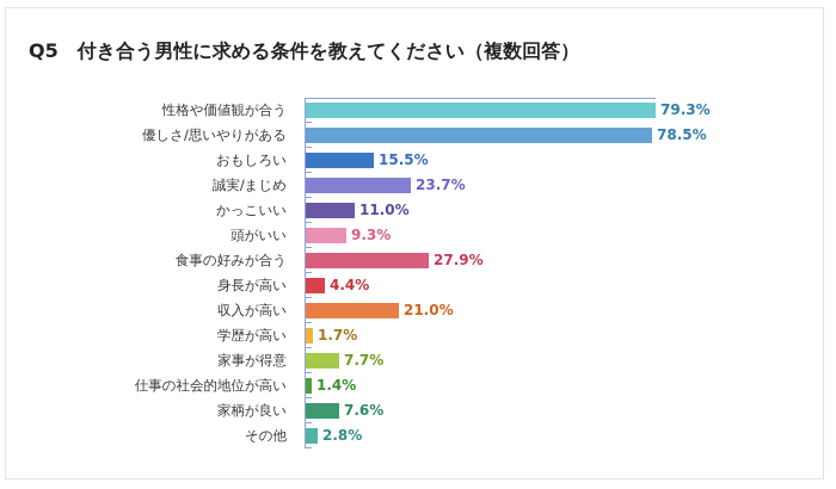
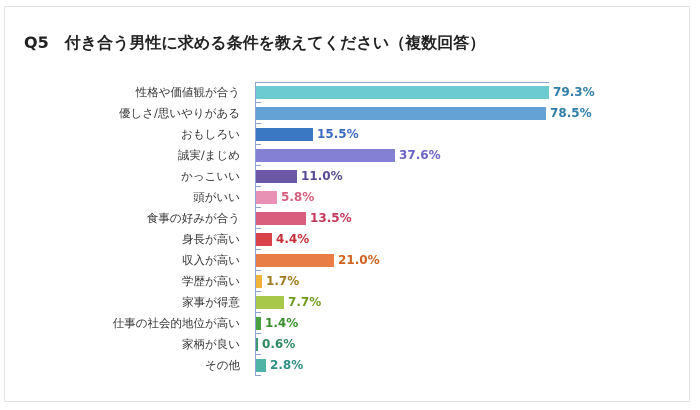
誠実/まじめ: 23.7% -> 37.6%
頭がいい: 9.3% -> 5.8%
食事の好みが合う: 27.9% -> 13.5%
家柄が良い: 7.6% -> 0.6%
